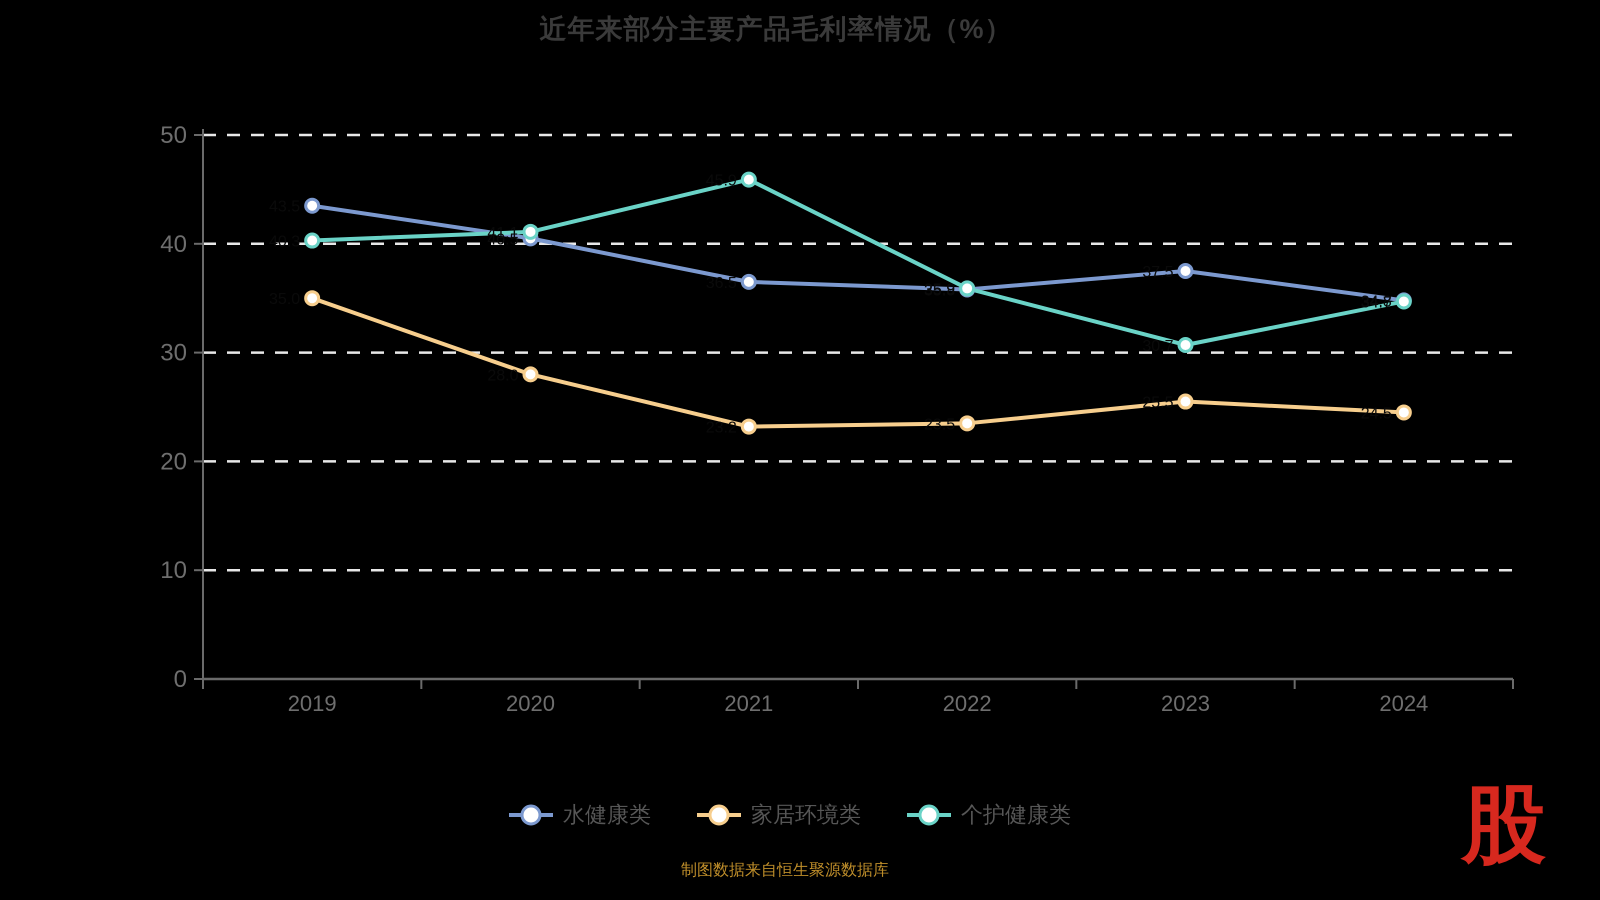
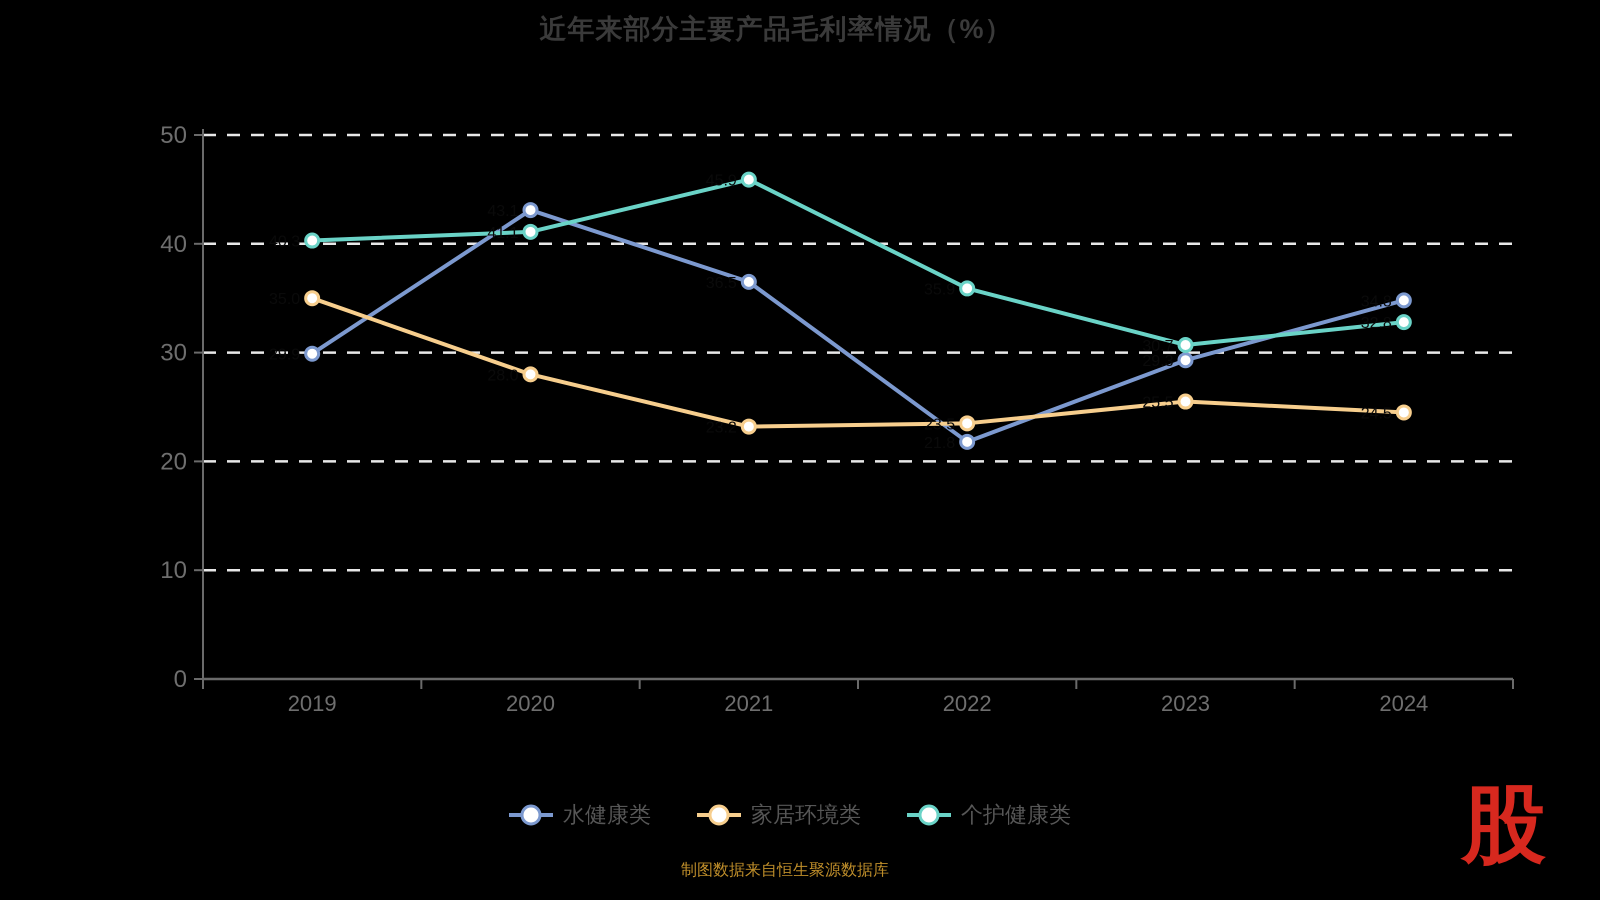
水健康类/2019: 43.5 -> 29.9
水健康类/2020: 40.5 -> 43.1
水健康类/2022: 35.8 -> 21.8
水健康类/2023: 37.5 -> 29.3
个护健康类/2024: 34.7 -> 32.8
